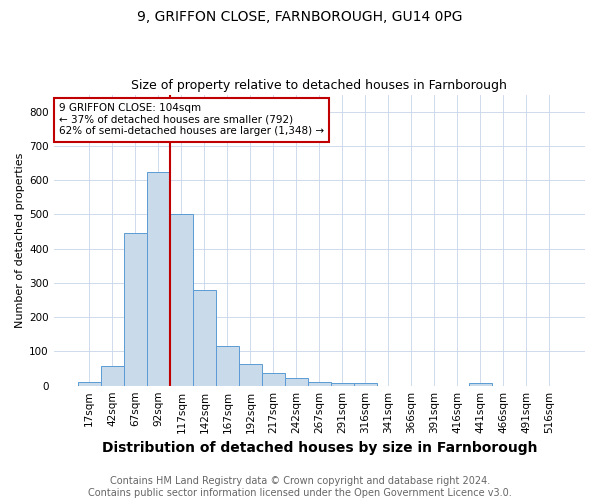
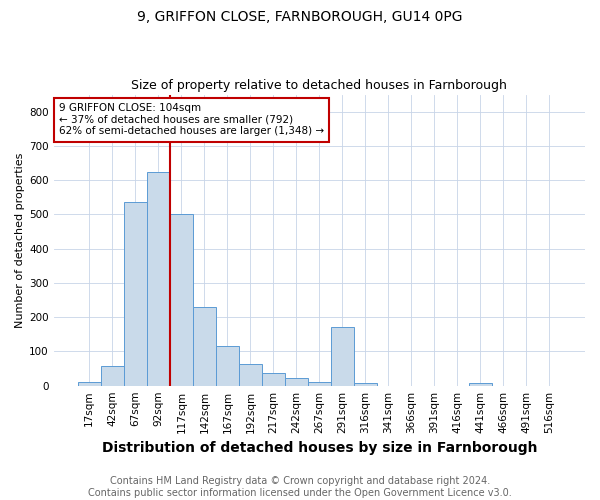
67sqm: 447 -> 535
142sqm: 280 -> 230
291sqm: 8 -> 170
